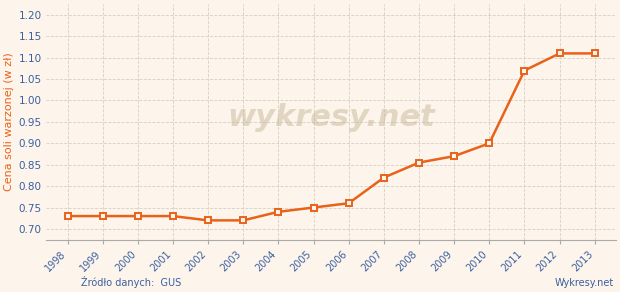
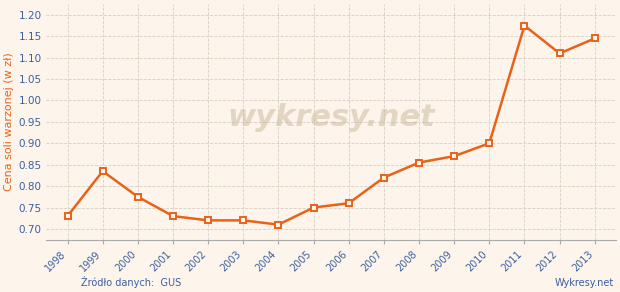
1999: 0.730 -> 0.835
2000: 0.730 -> 0.775
2004: 0.740 -> 0.710
2011: 1.070 -> 1.175
2013: 1.110 -> 1.145
